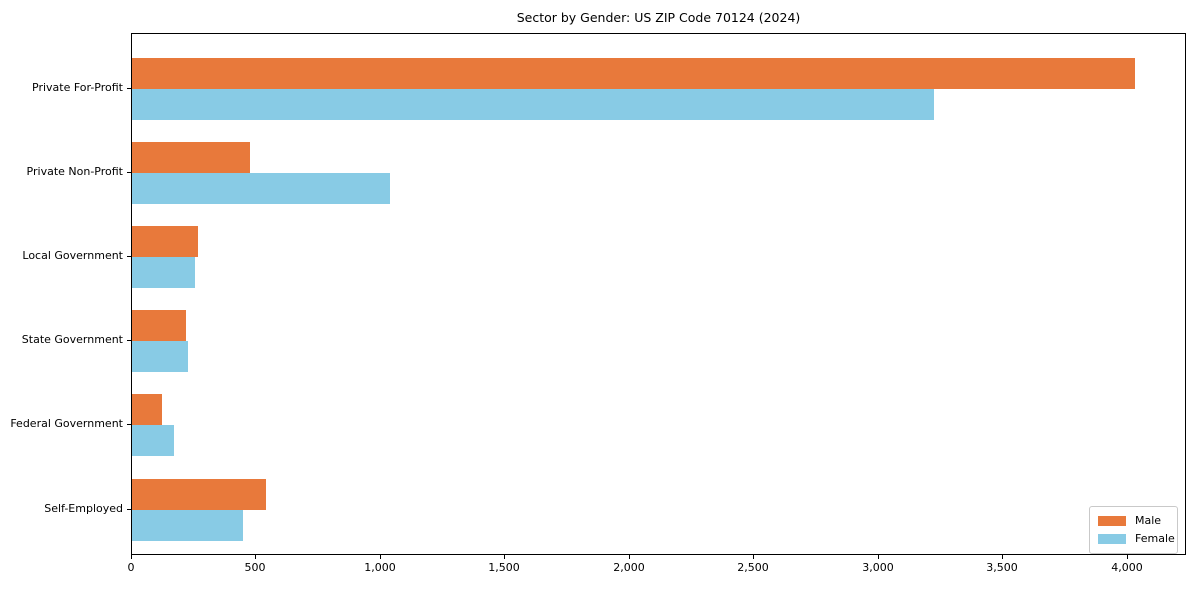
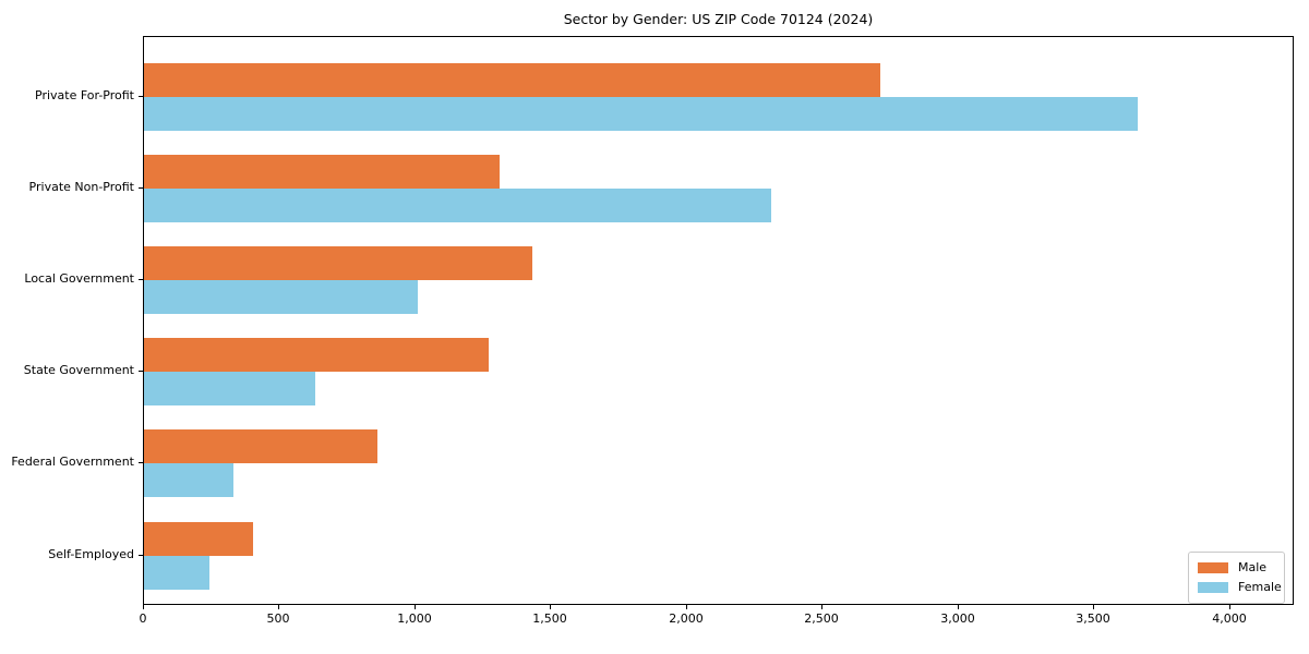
Male/Private For-Profit: 4030 -> 2710
Female/Private For-Profit: 3220 -> 3660
Male/Private Non-Profit: 480 -> 1310
Female/Private Non-Profit: 1040 -> 2310
Male/Local Government: 260 -> 1430
Female/Local Government: 260 -> 1010
Male/State Government: 220 -> 1270
Female/State Government: 220 -> 630
Male/Federal Government: 120 -> 860
Female/Federal Government: 170 -> 330
Male/Self-Employed: 540 -> 400
Female/Self-Employed: 440 -> 240
